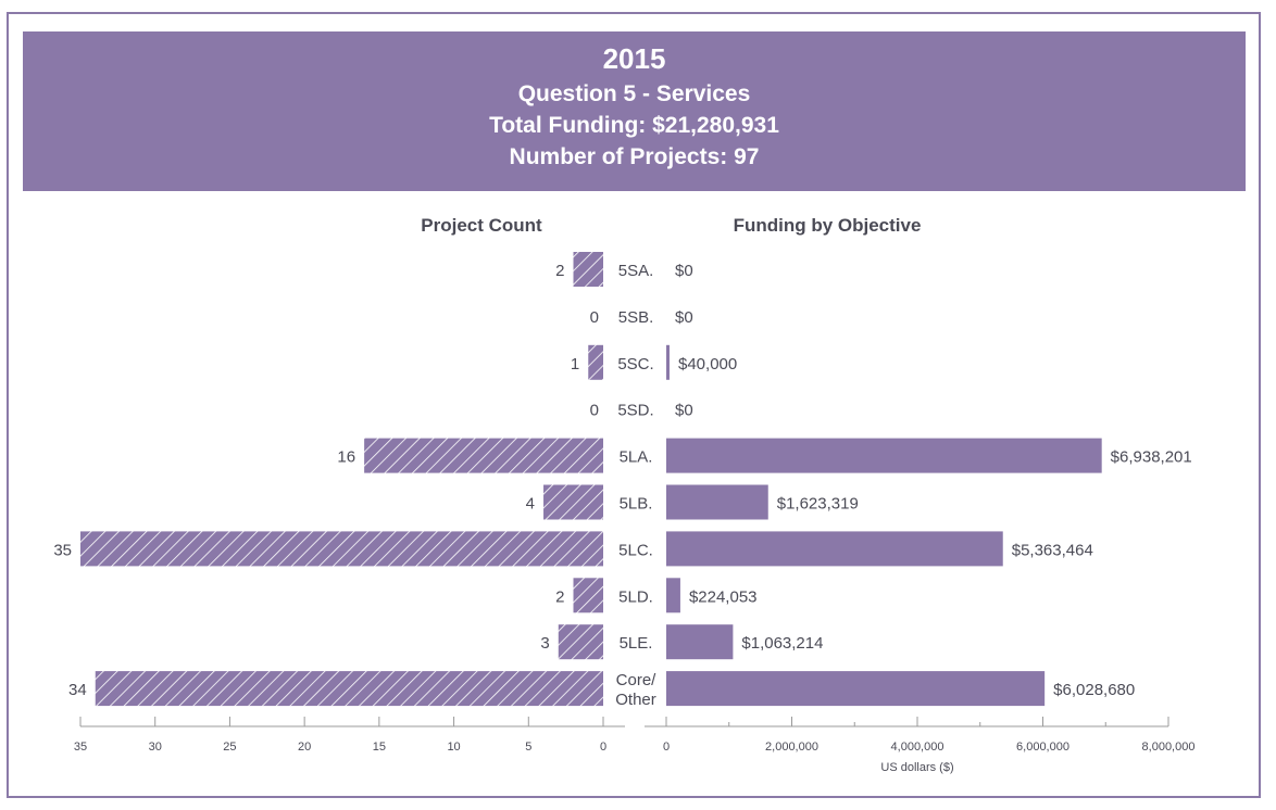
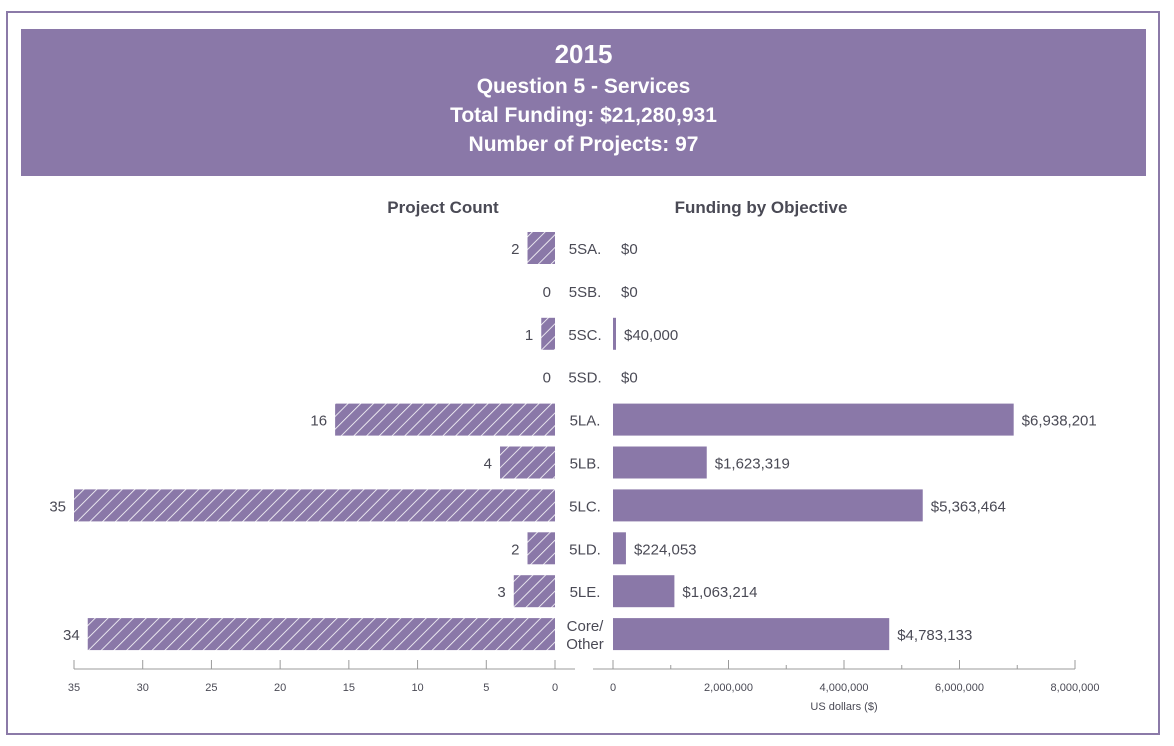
Funding by Objective/Core/ Other: $6,028,680 -> $4,783,133
